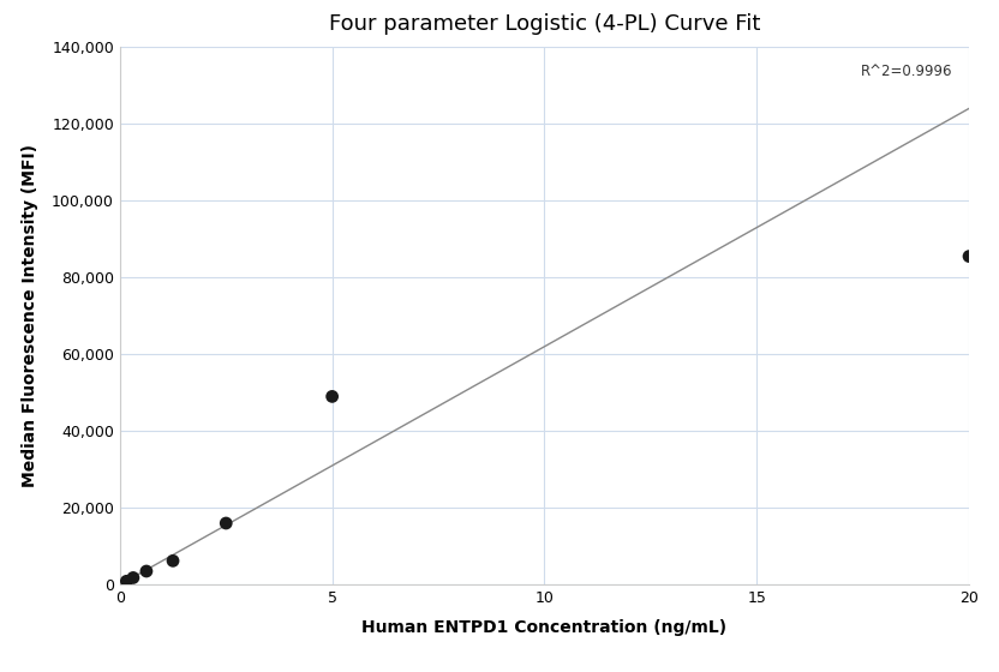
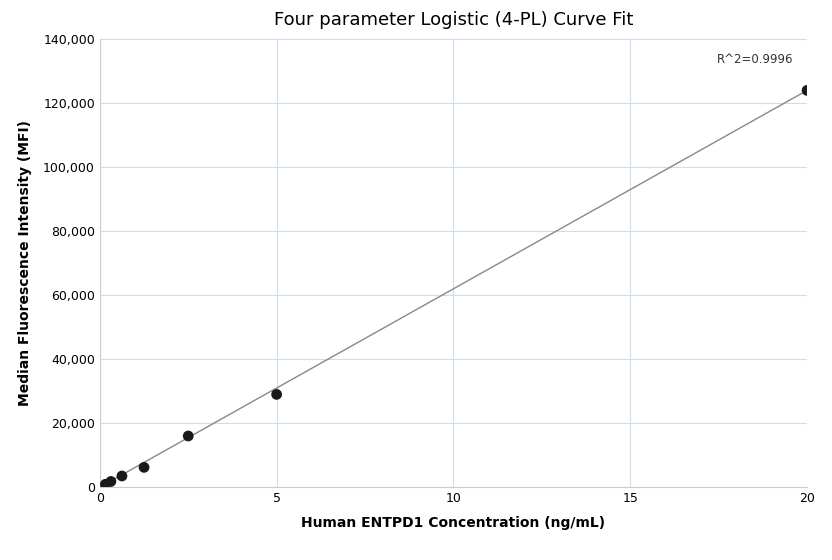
5: 49,000 -> 29,000
20: 85,500 -> 124,000
